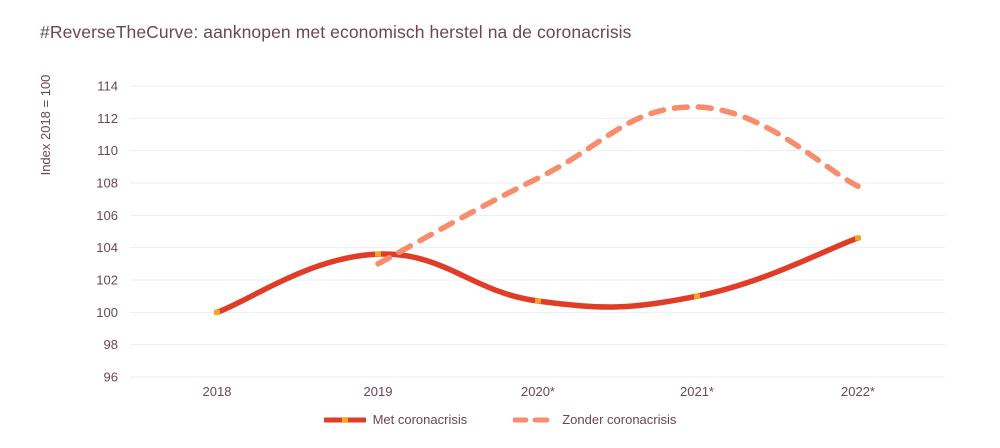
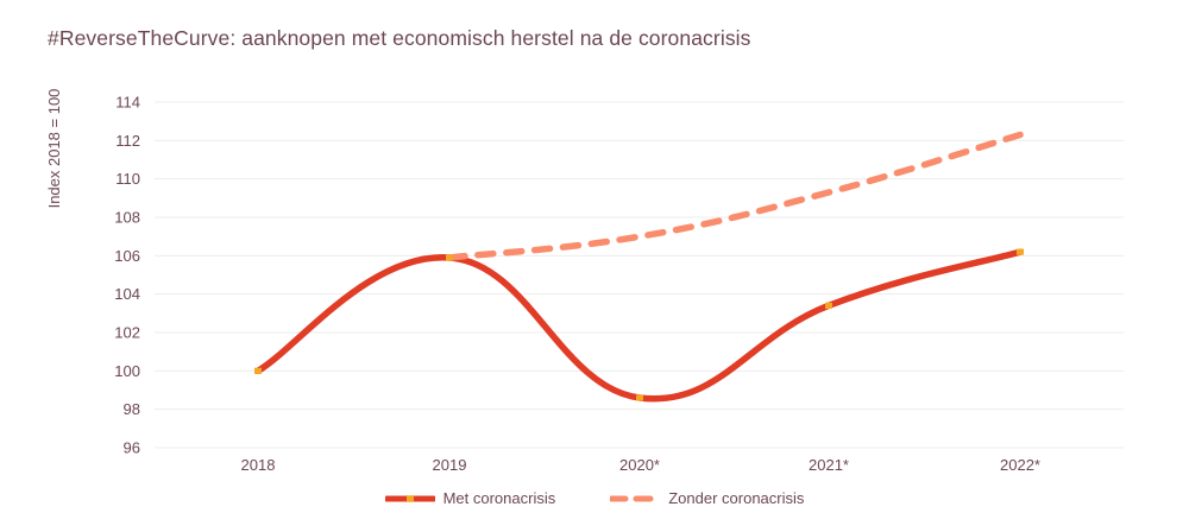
Met coronacrisis/2019: 103.6 -> 105.9
Zonder coronacrisis/2019: 103.0 -> 105.9
Met coronacrisis/2020*: 100.7 -> 98.6
Zonder coronacrisis/2020*: 108.3 -> 107.0
Met coronacrisis/2021*: 101.0 -> 103.4
Zonder coronacrisis/2021*: 112.7 -> 109.3
Met coronacrisis/2022*: 104.6 -> 106.2
Zonder coronacrisis/2022*: 107.8 -> 112.3
